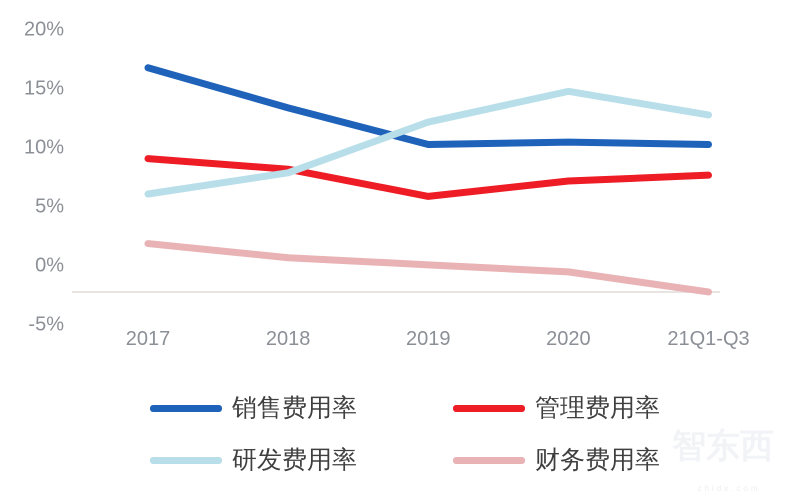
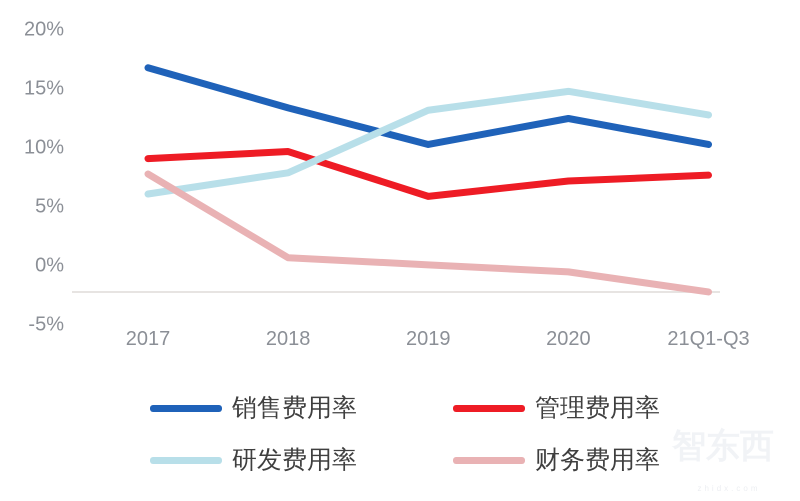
财务费用率/2017: 1.9% -> 7.8%
管理费用率/2018: 8.2% -> 9.7%
研发费用率/2019: 12.2% -> 13.2%
销售费用率/2020: 10.5% -> 12.5%
